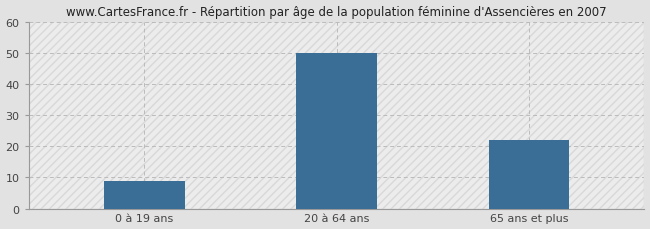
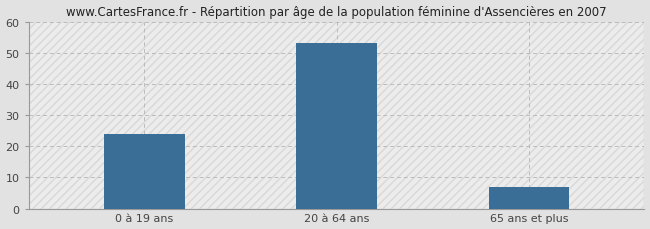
0 à 19 ans: 9 -> 24
20 à 64 ans: 50 -> 53
65 ans et plus: 22 -> 7
